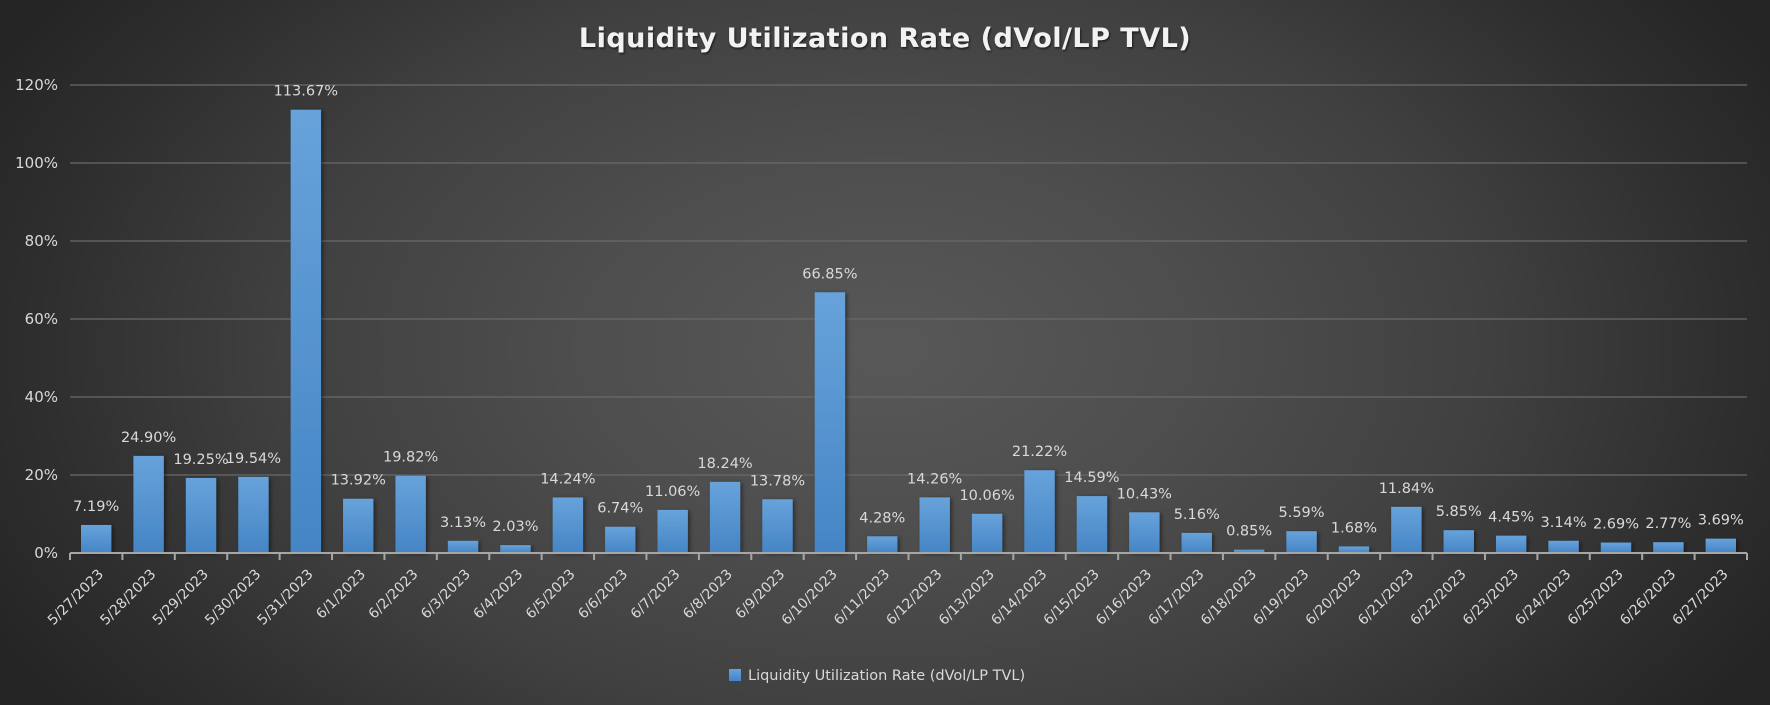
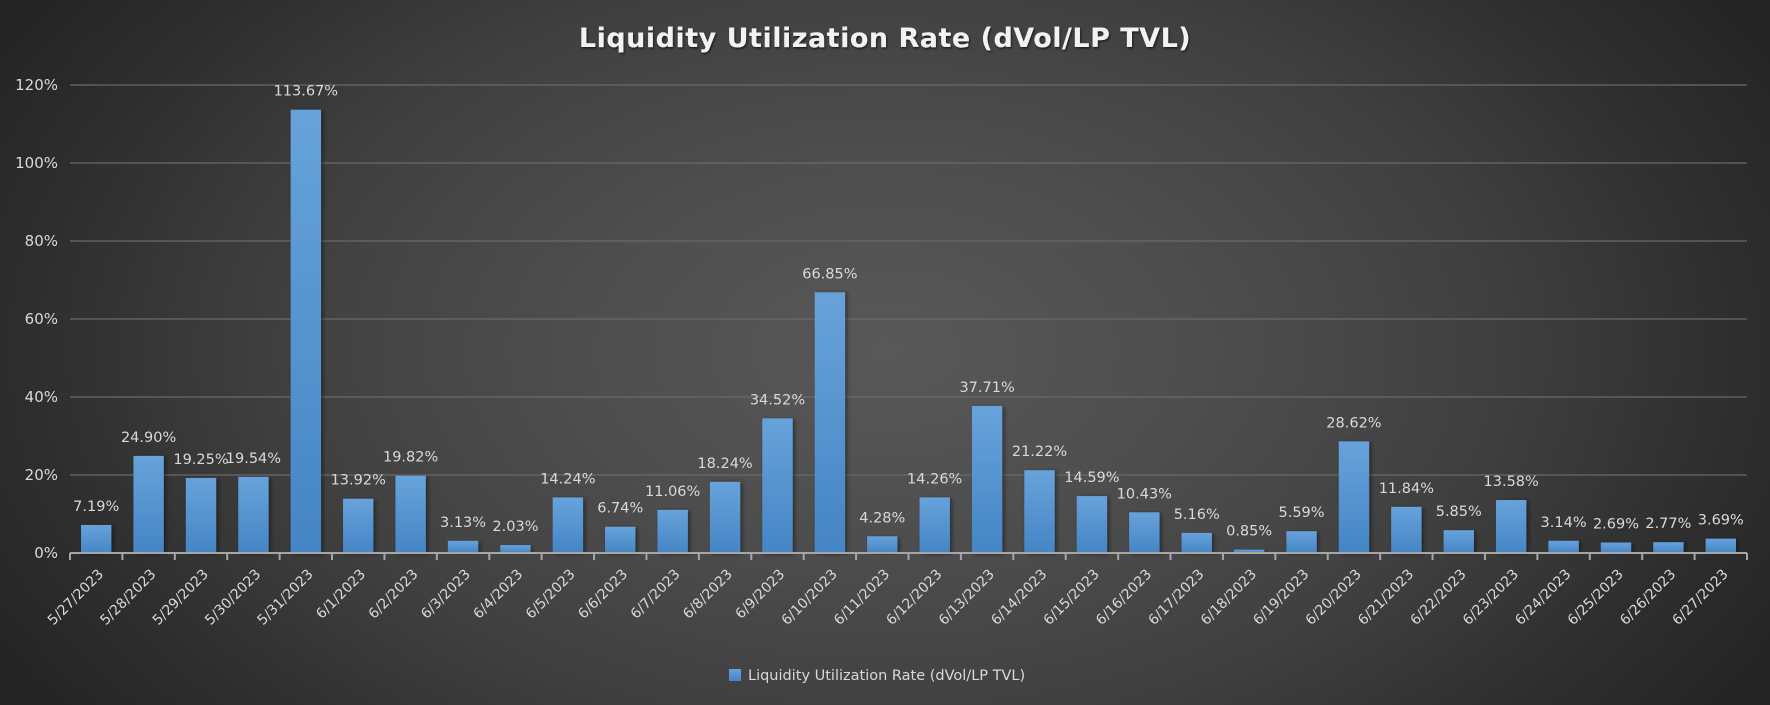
6/9/2023: 13.78% -> 34.52%
6/13/2023: 10.06% -> 37.71%
6/20/2023: 1.68% -> 28.62%
6/23/2023: 4.45% -> 13.58%
